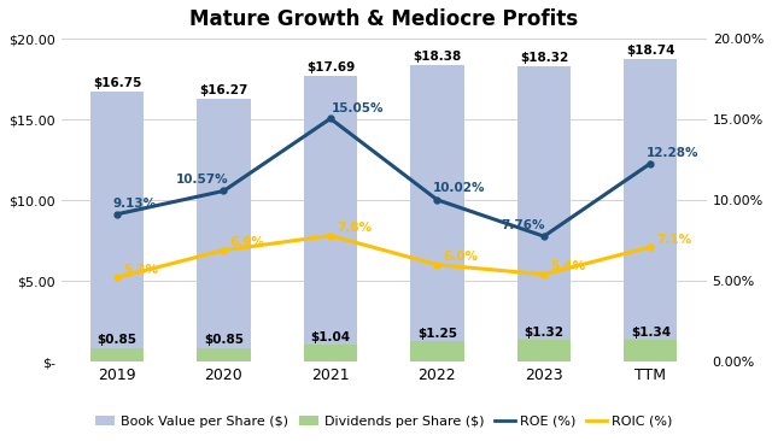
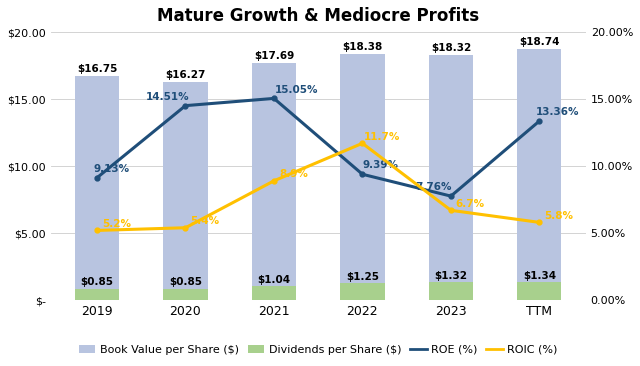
ROE (%)/2020: 10.57% -> 14.51%
ROIC (%)/2020: 6.9% -> 5.4%
ROIC (%)/2021: 7.8% -> 8.9%
ROE (%)/2022: 10.02% -> 9.39%
ROIC (%)/2022: 6.0% -> 11.7%
ROIC (%)/2023: 5.4% -> 6.7%
ROE (%)/TTM: 12.28% -> 13.36%
ROIC (%)/TTM: 7.1% -> 5.8%
